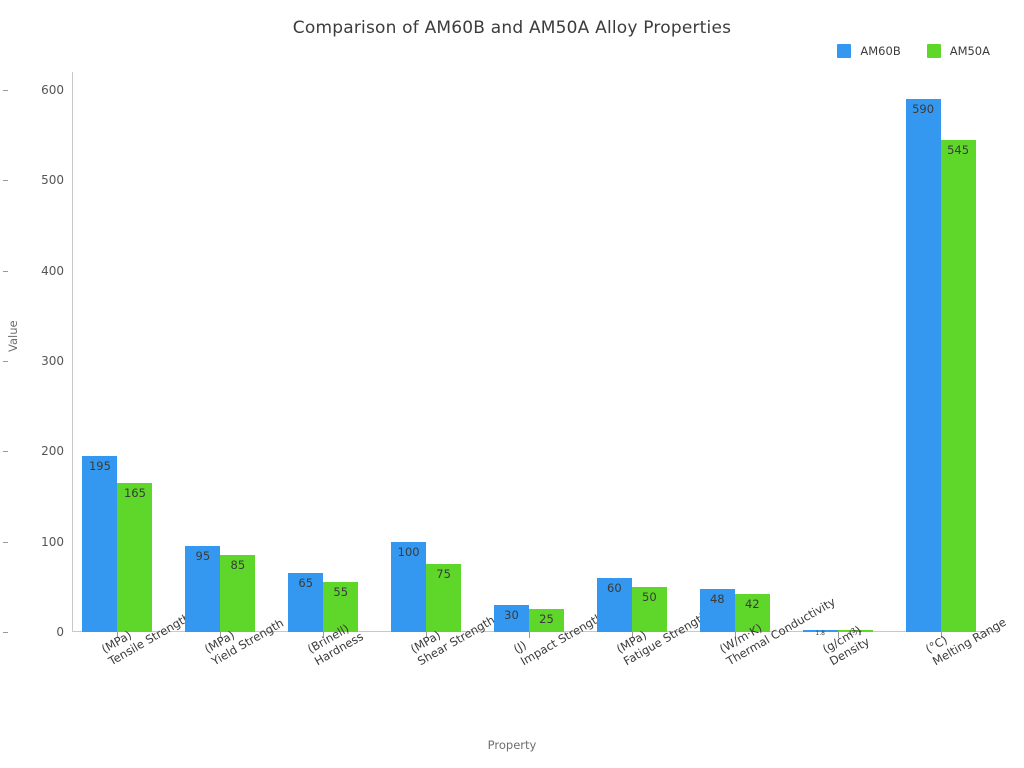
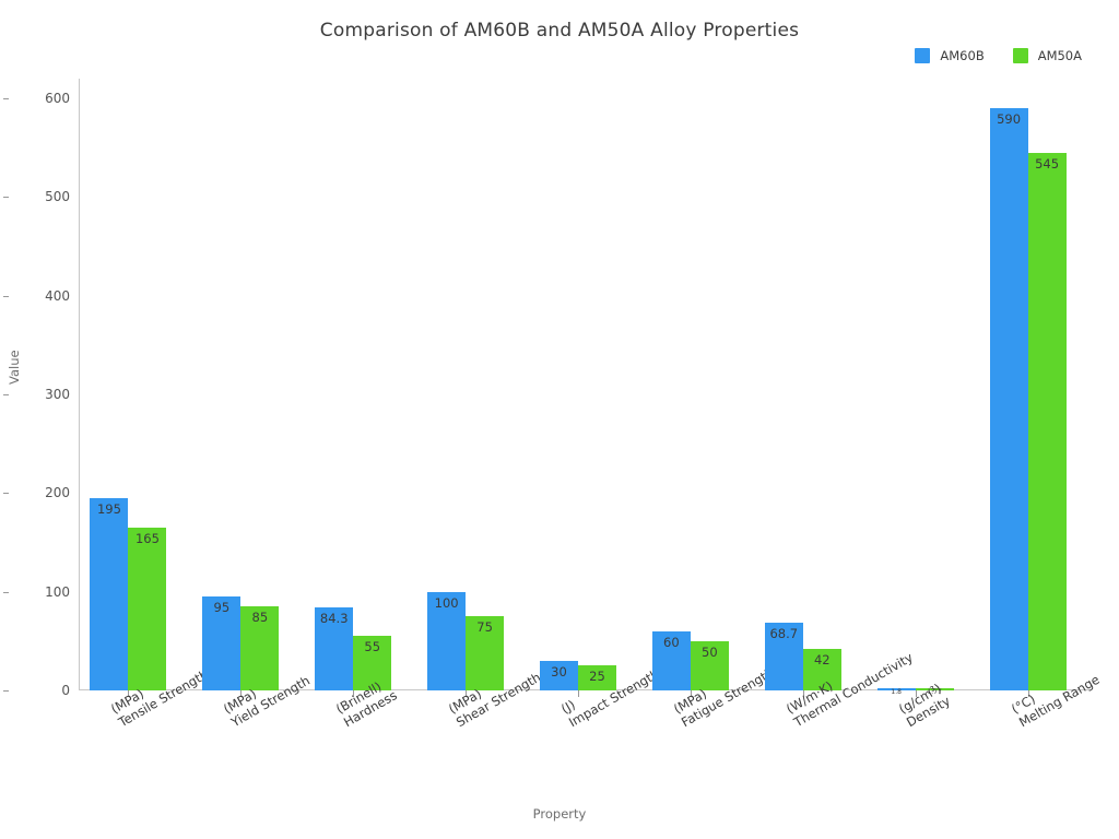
AM60B/Hardness: 65 -> 84.3
AM60B/Thermal Conductivity: 48 -> 68.7
